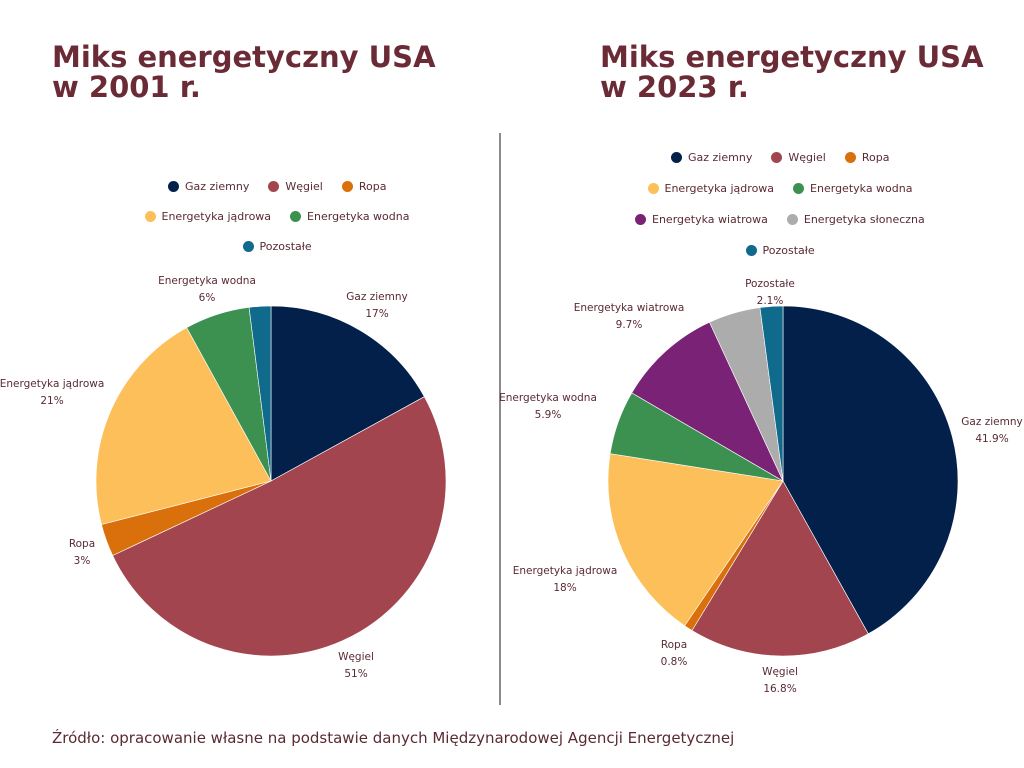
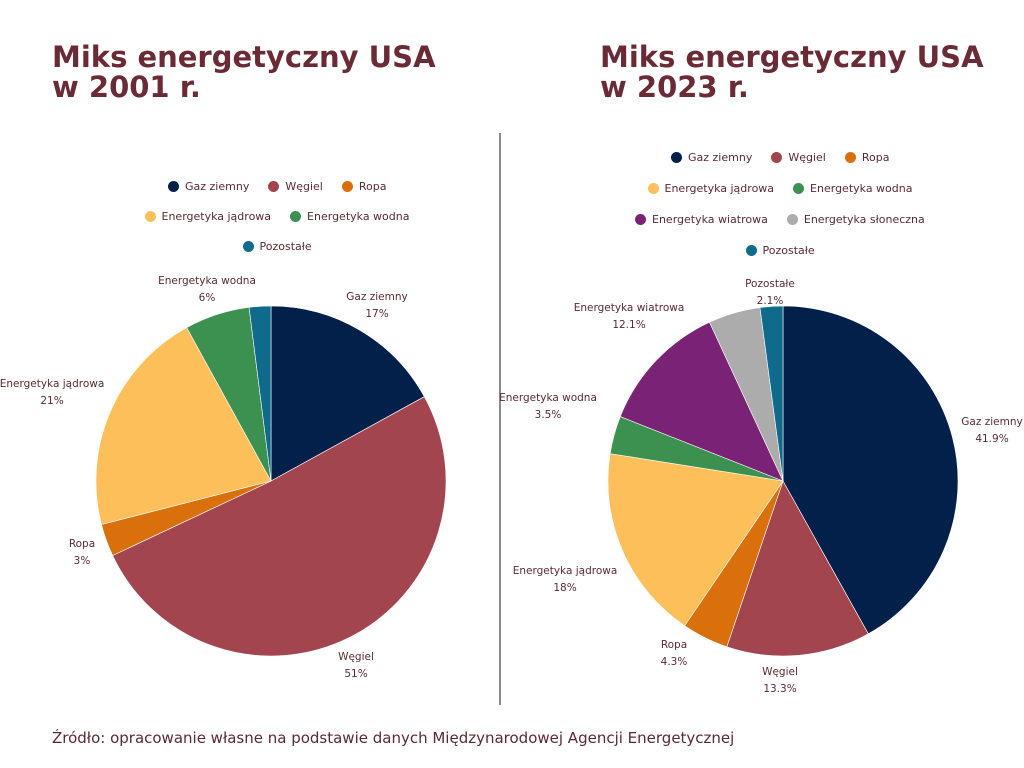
Miks energetyczny USA w 2023 r./Węgiel: 16.8% -> 13.3%
Miks energetyczny USA w 2023 r./Ropa: 0.8% -> 4.3%
Miks energetyczny USA w 2023 r./Energetyka wodna: 5.9% -> 3.5%
Miks energetyczny USA w 2023 r./Energetyka wiatrowa: 9.7% -> 12.1%
